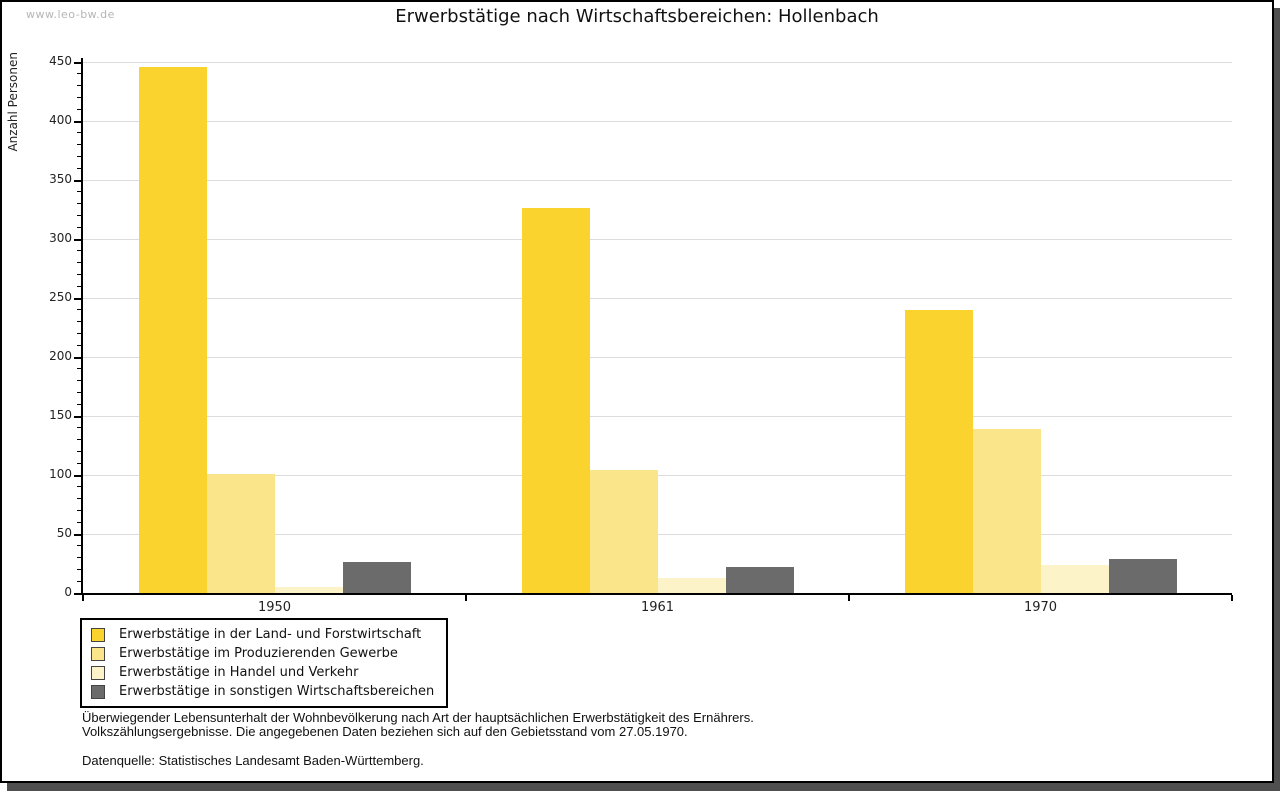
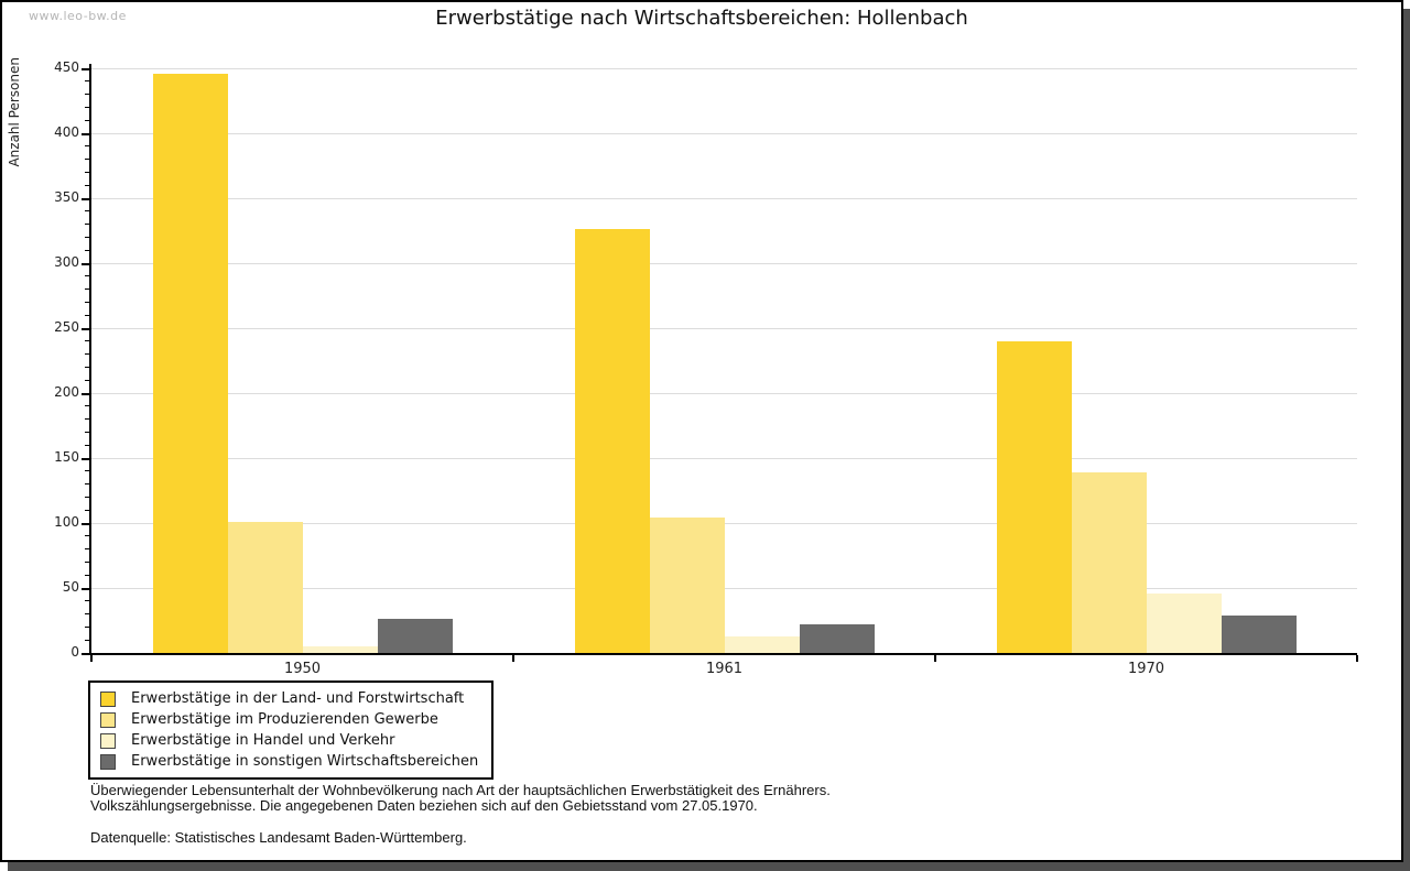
Erwerbstätige in Handel und Verkehr/1970: 24 -> 46
